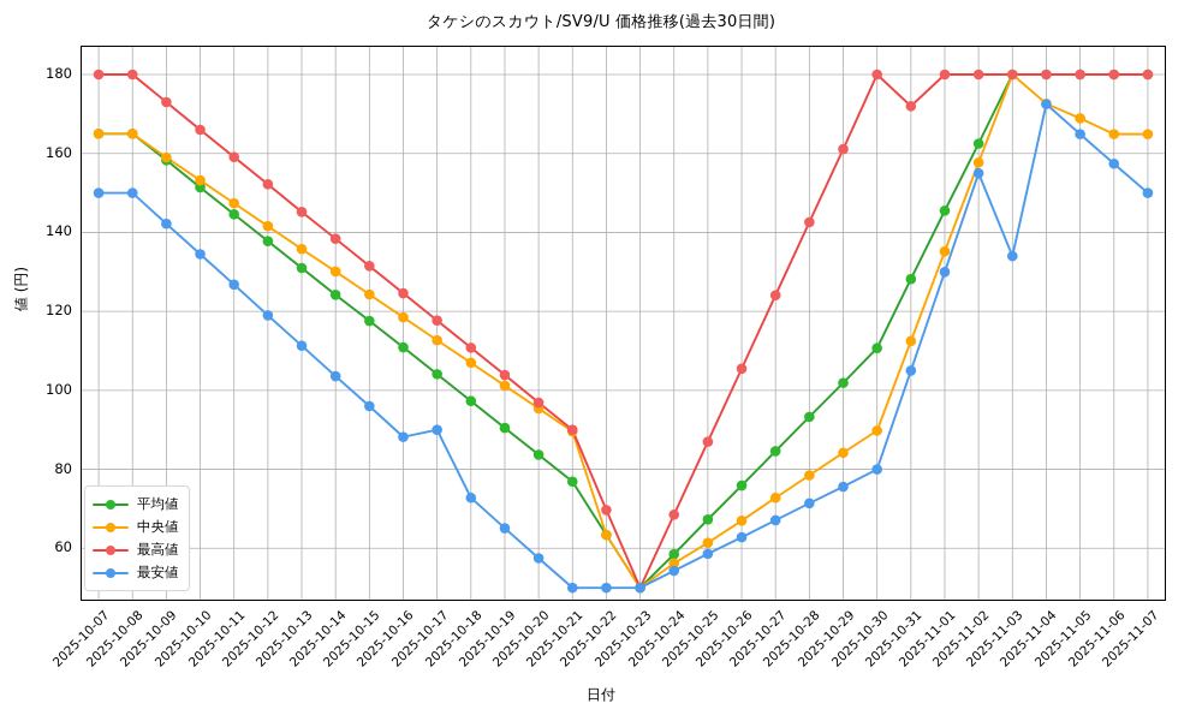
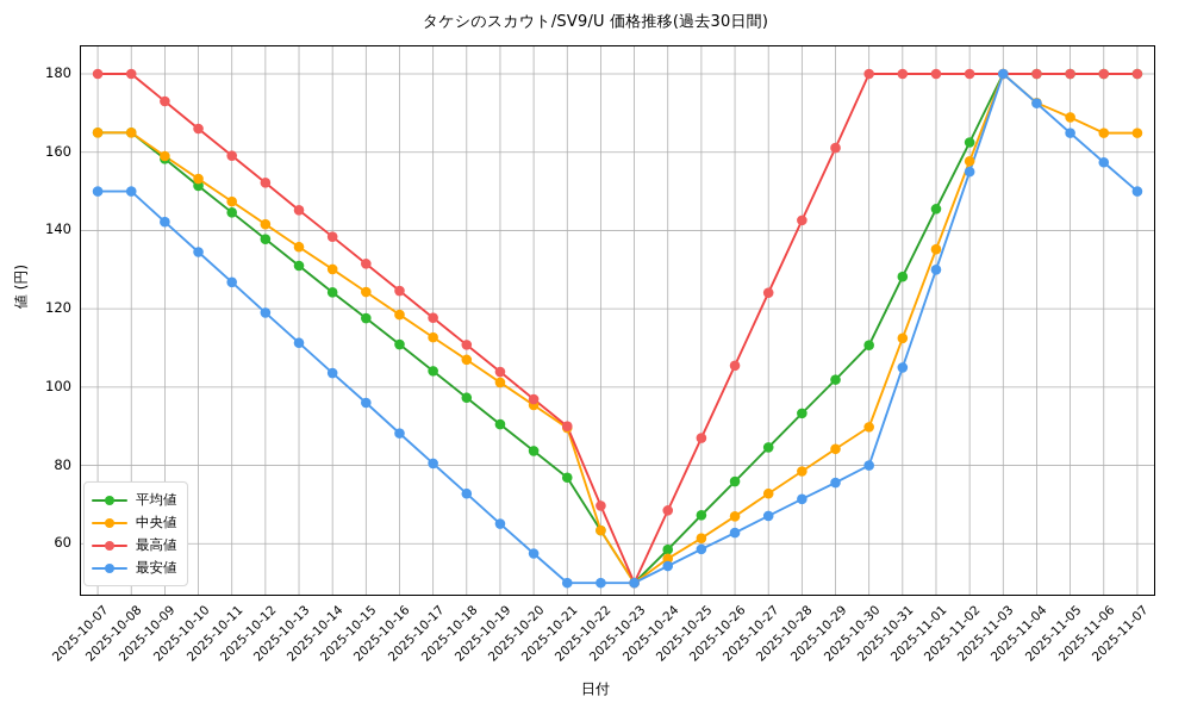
最安値/2025-10-17: 90 -> 80
最高値/2025-10-31: 172 -> 180
最安値/2025-11-03: 134 -> 180
